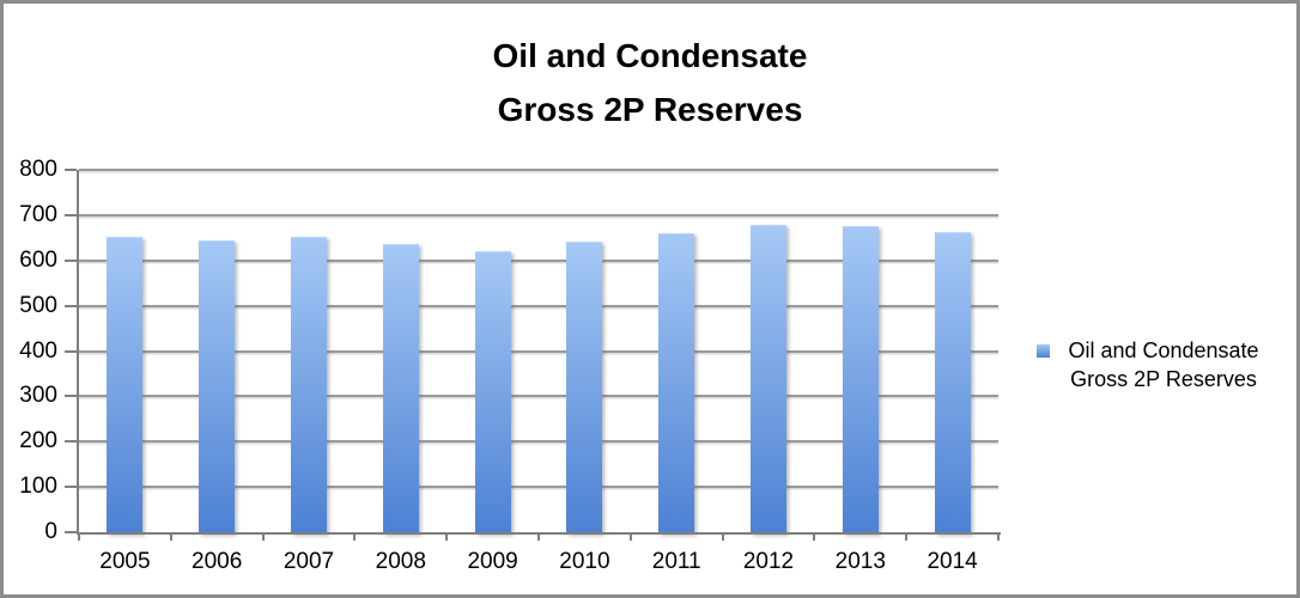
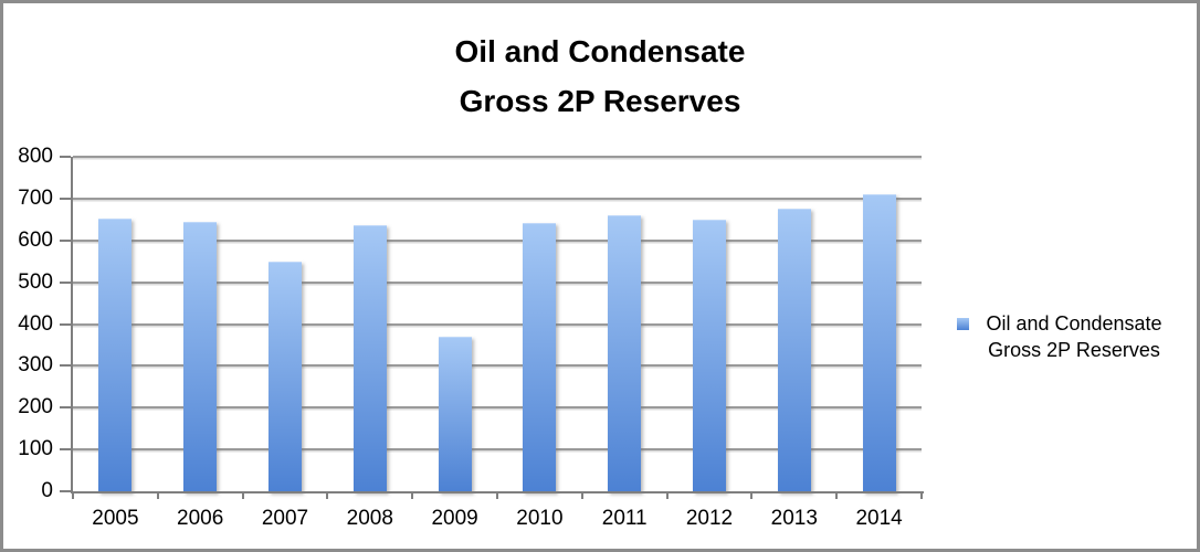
2007: 650 -> 550
2009: 620 -> 370
2012: 680 -> 650
2014: 660 -> 710
